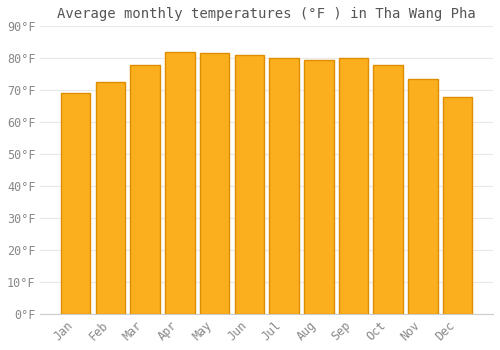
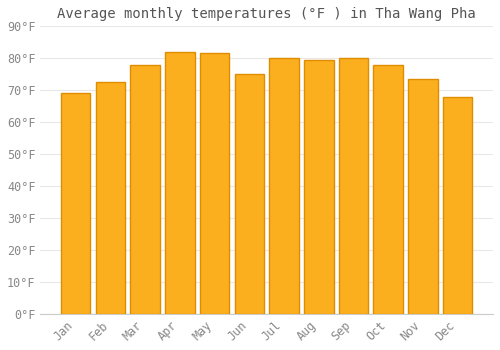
Jun: 81.0°F -> 75.0°F
